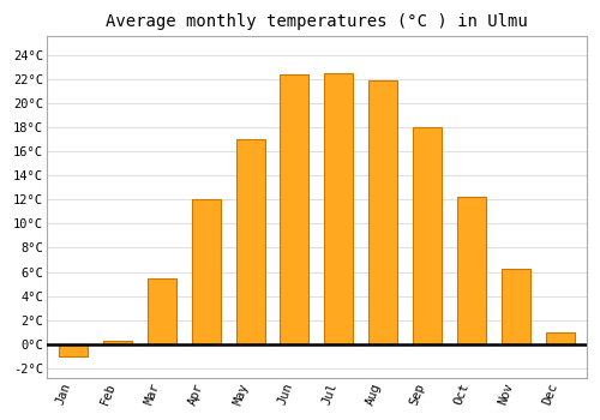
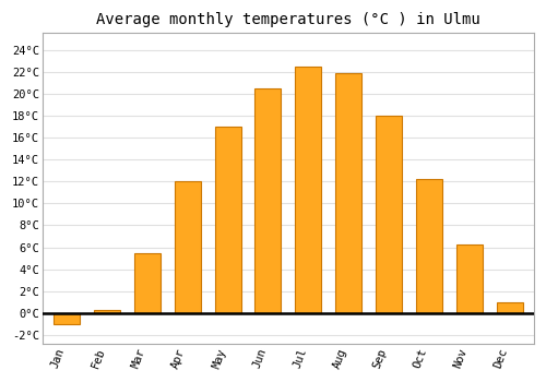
Jun: 22.4°C -> 20.5°C
